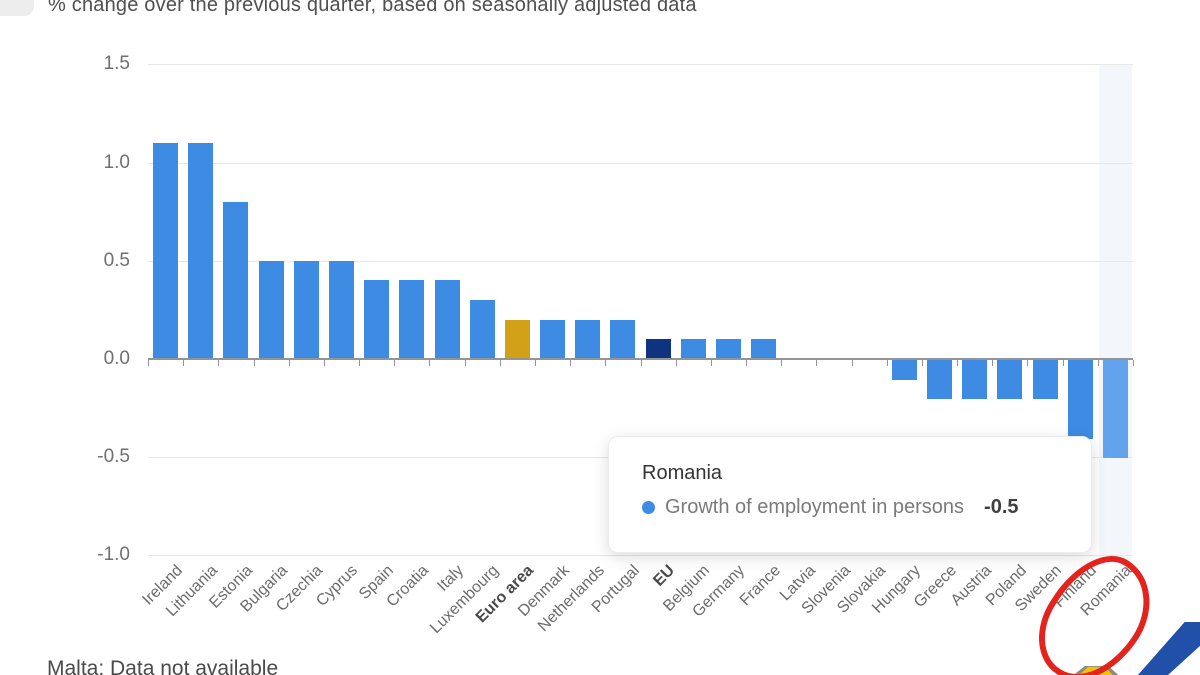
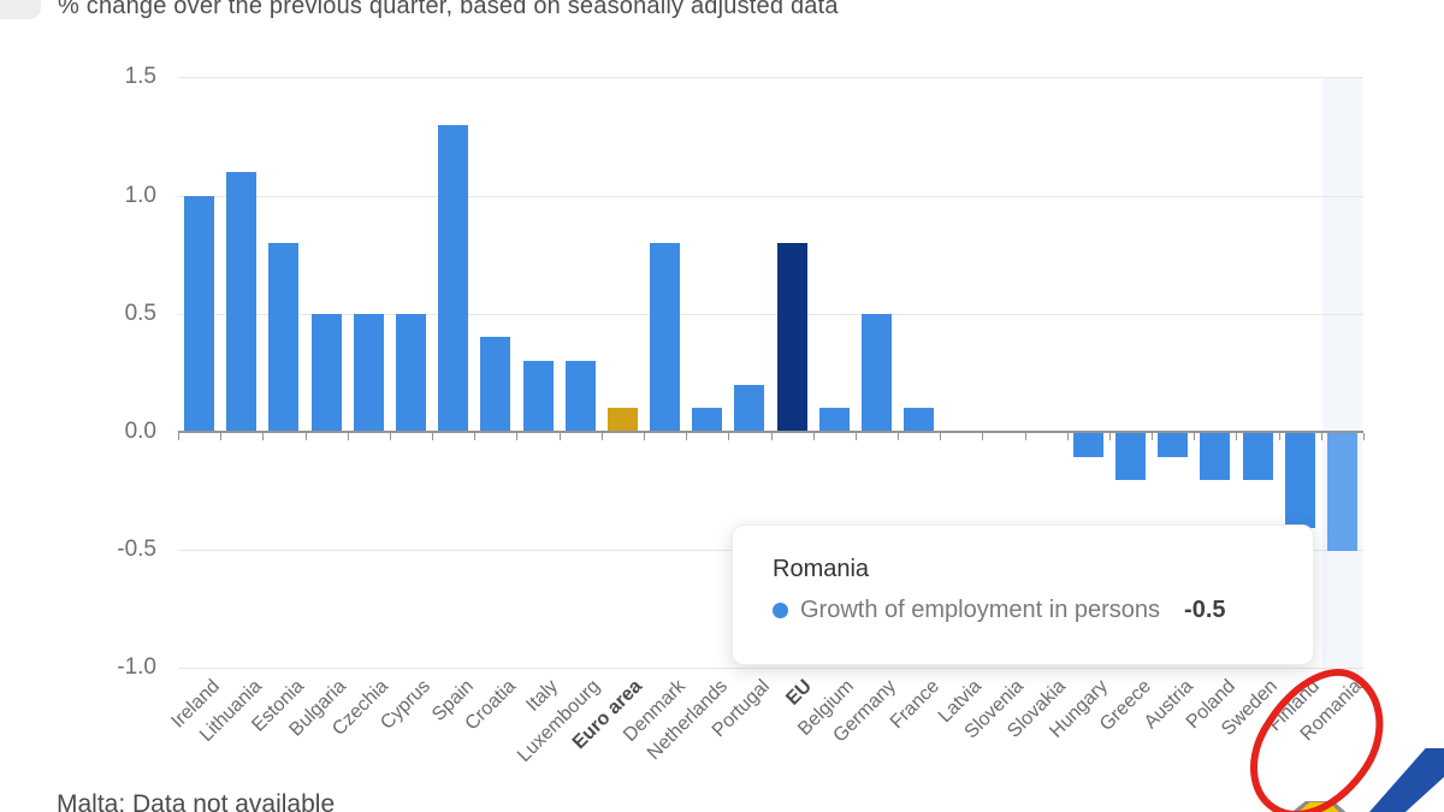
Ireland: 1.1 -> 1.0
Spain: 0.4 -> 1.3
Italy: 0.4 -> 0.3
Euro area: 0.2 -> 0.1
Denmark: 0.2 -> 0.8
Netherlands: 0.2 -> 0.1
EU: 0.1 -> 0.8
Germany: 0.1 -> 0.5
Austria: -0.2 -> -0.1
